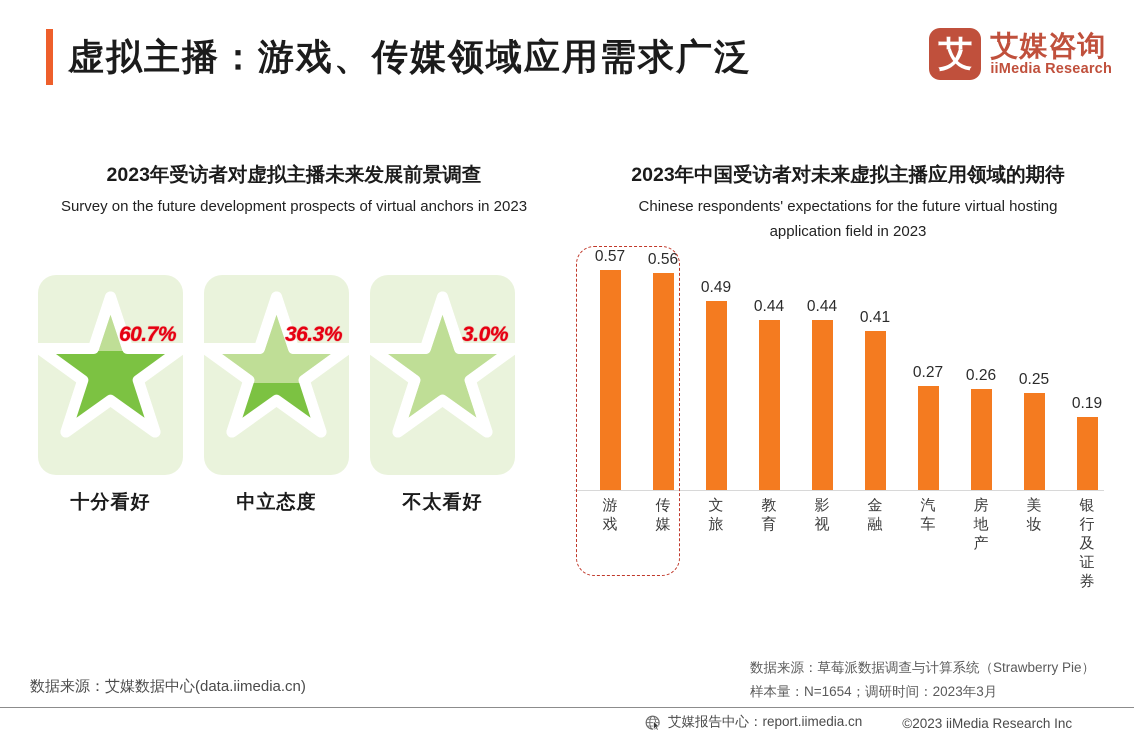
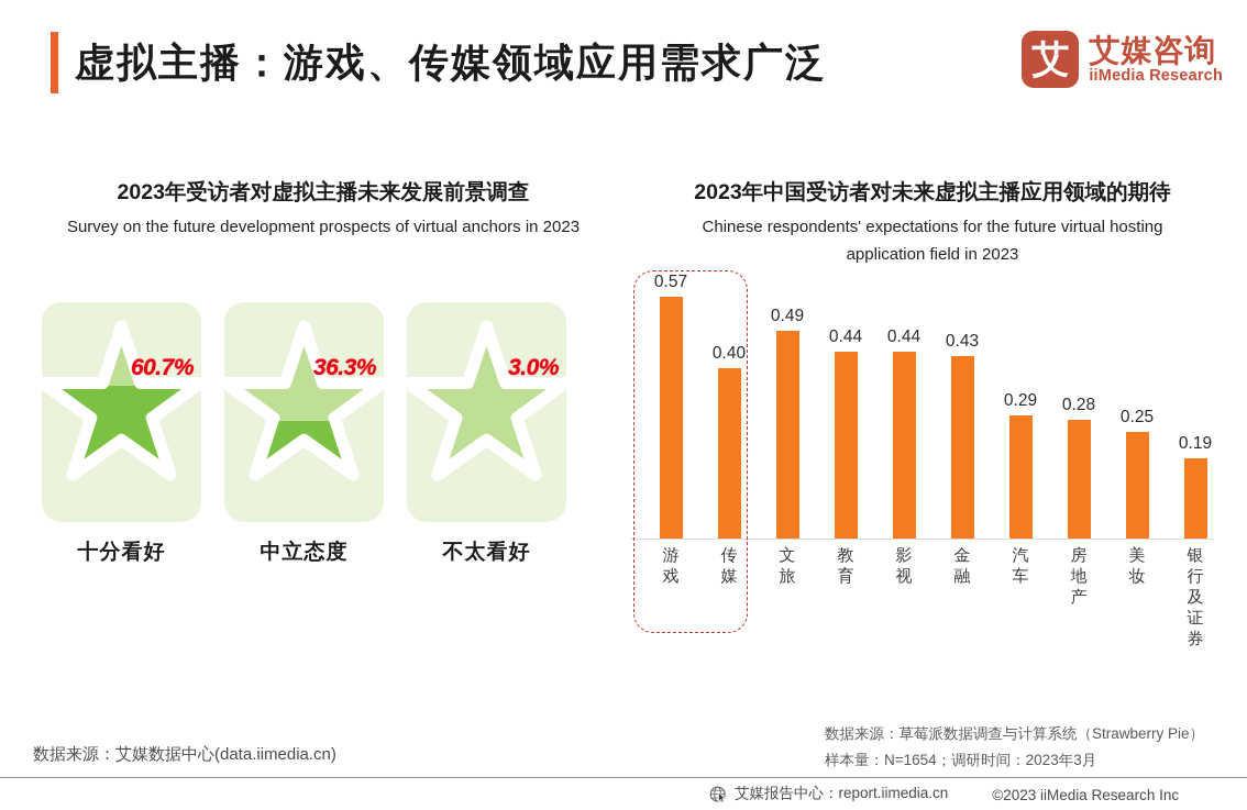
传媒: 0.56 -> 0.40
金融: 0.41 -> 0.43
汽车: 0.27 -> 0.29
房地产: 0.26 -> 0.28
